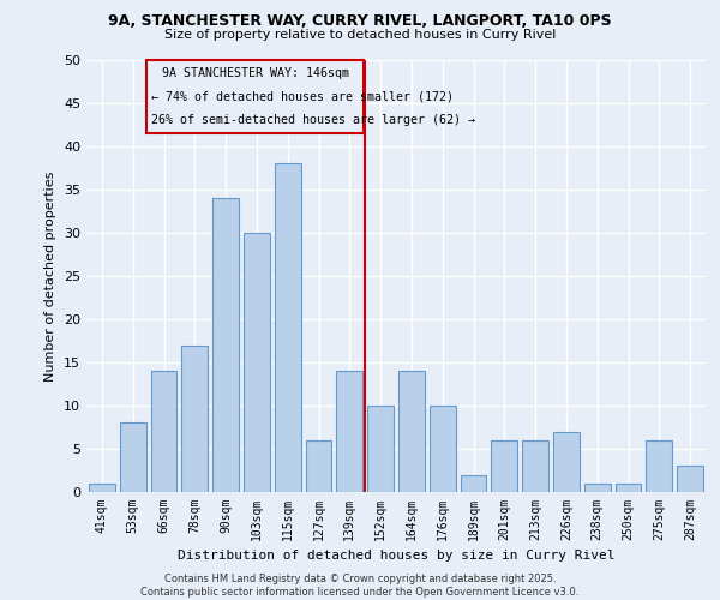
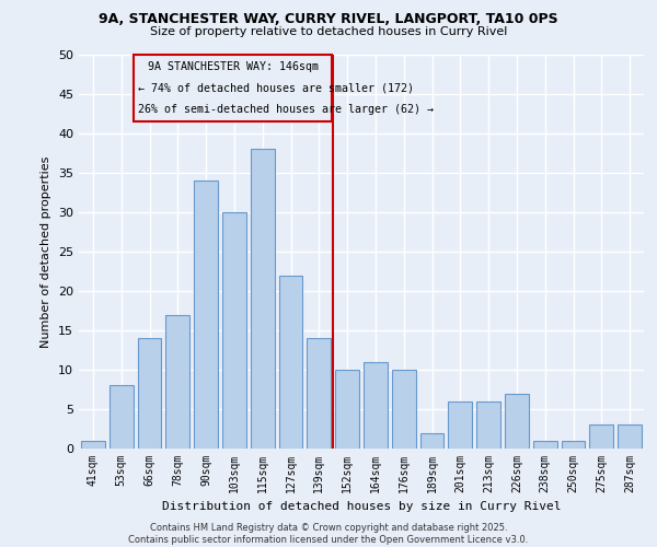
127sqm: 6 -> 22
164sqm: 14 -> 11
275sqm: 6 -> 3
